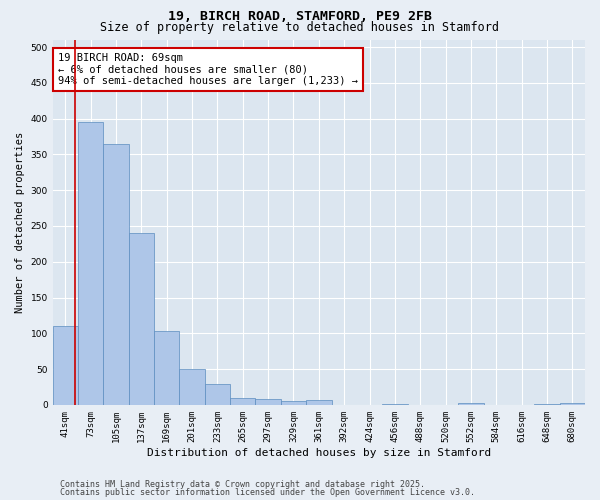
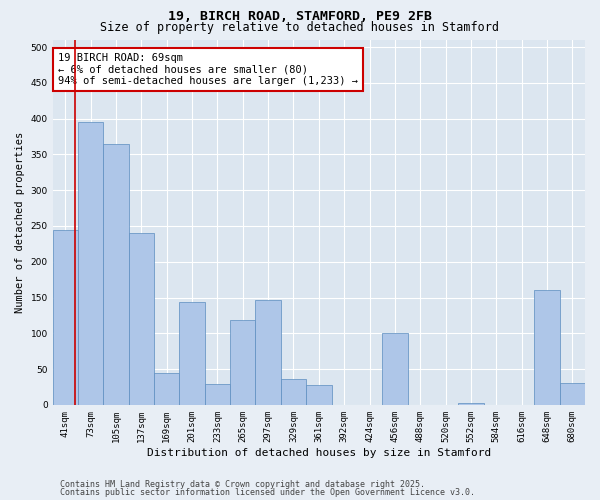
41sqm: 110 -> 244
169sqm: 103 -> 44
201sqm: 50 -> 144
265sqm: 10 -> 118
297sqm: 8 -> 146
329sqm: 5 -> 36
361sqm: 7 -> 28
456sqm: 1 -> 100
648sqm: 1 -> 160
680sqm: 3 -> 30
